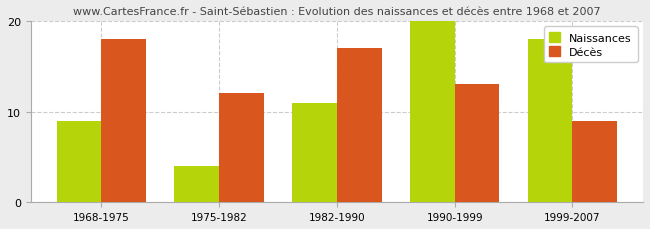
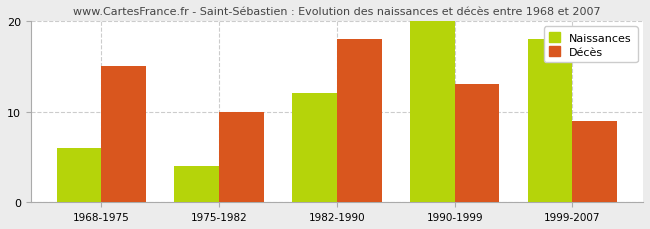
Naissances/1968-1975: 9 -> 6
Décès/1968-1975: 18 -> 15
Décès/1975-1982: 12 -> 10
Naissances/1982-1990: 11 -> 12
Décès/1982-1990: 17 -> 18
